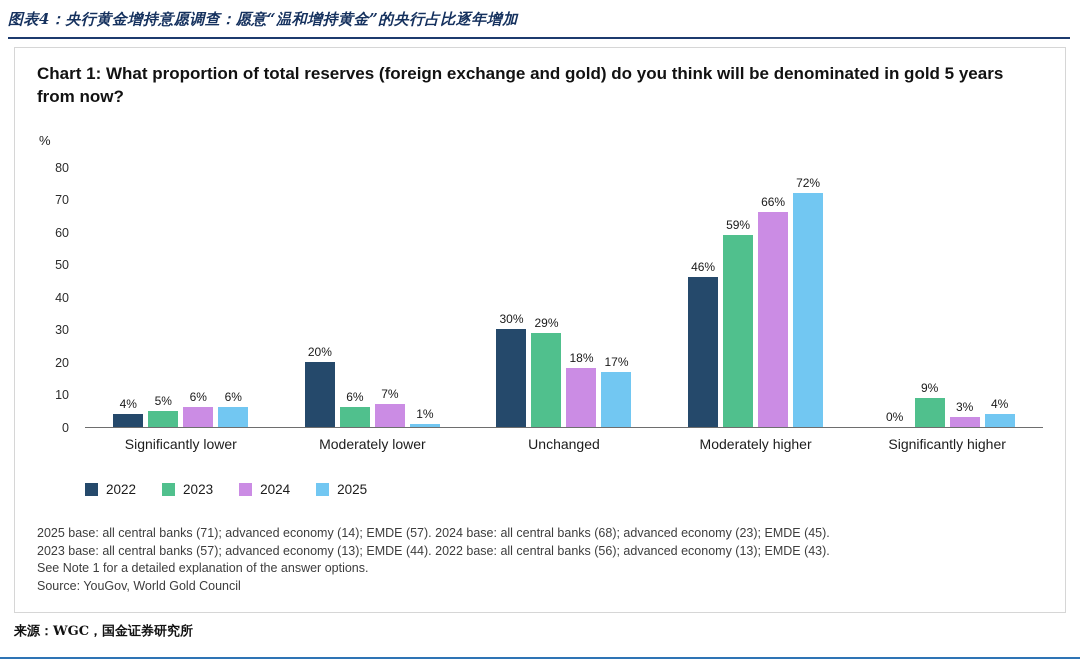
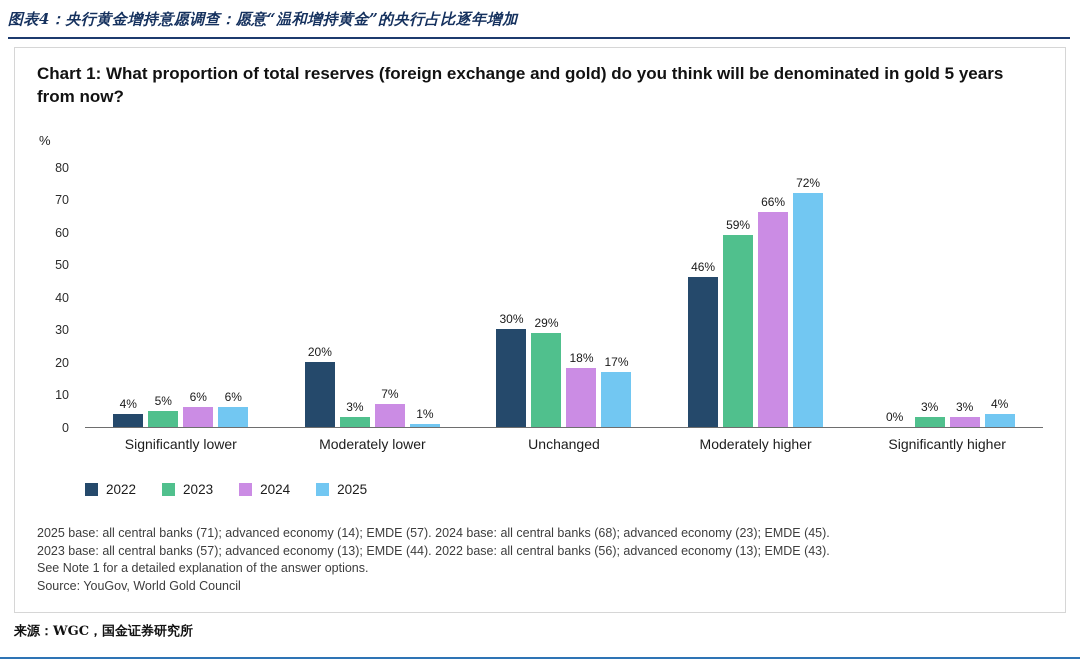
2023/Moderately lower: 6% -> 3%
2023/Significantly higher: 9% -> 3%
